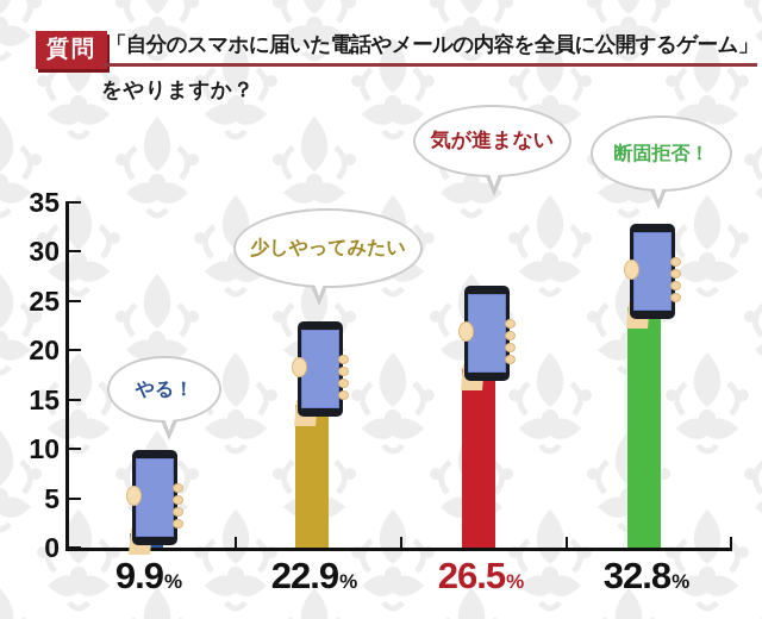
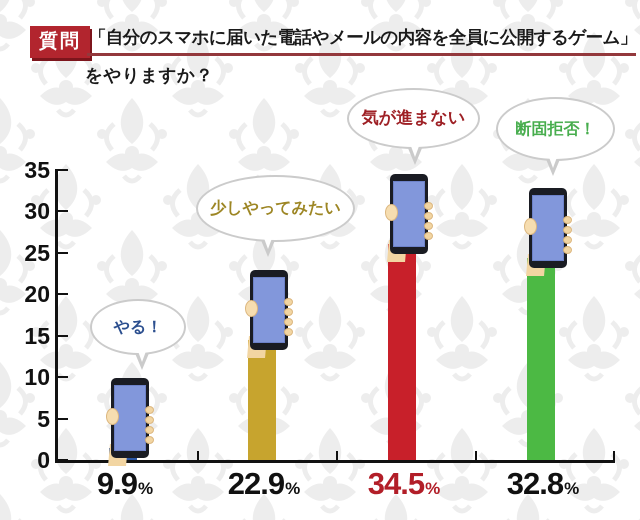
気が進まない: 26.5 -> 34.5
